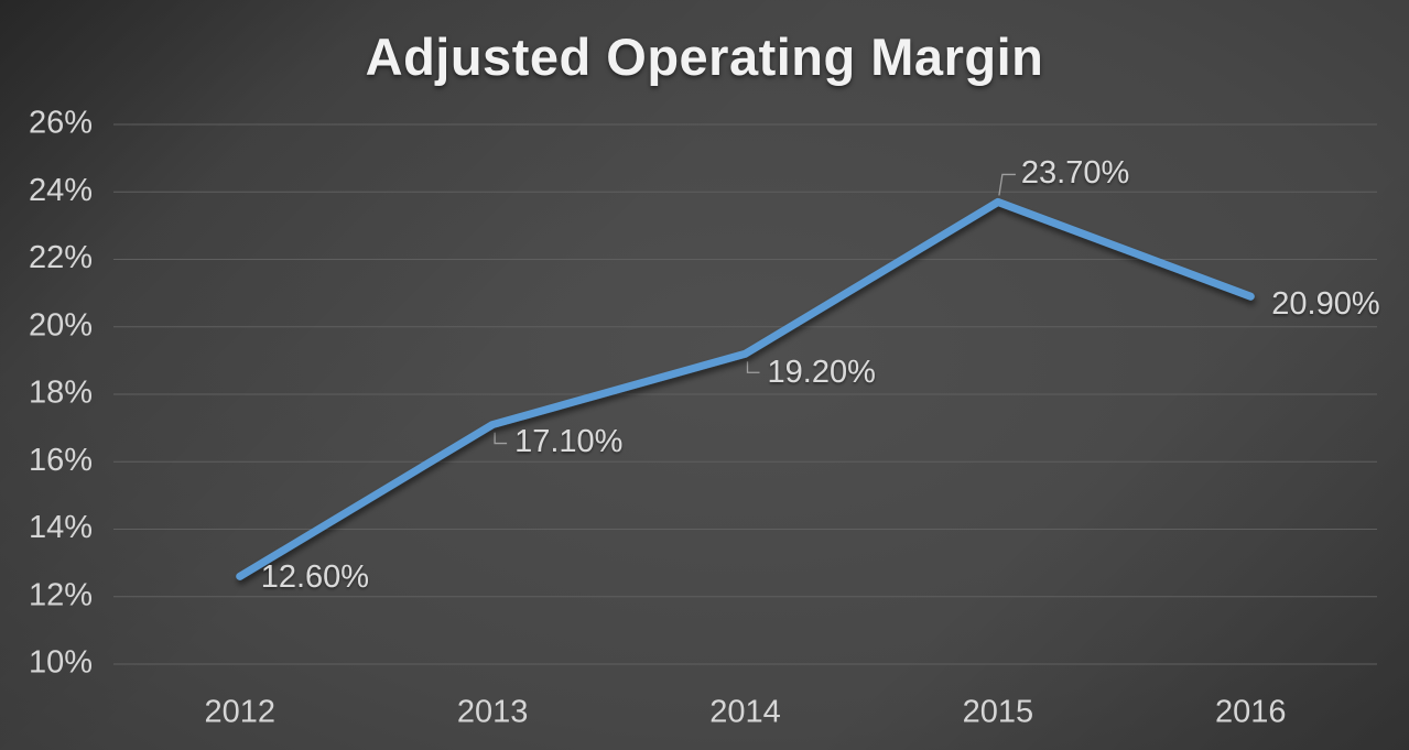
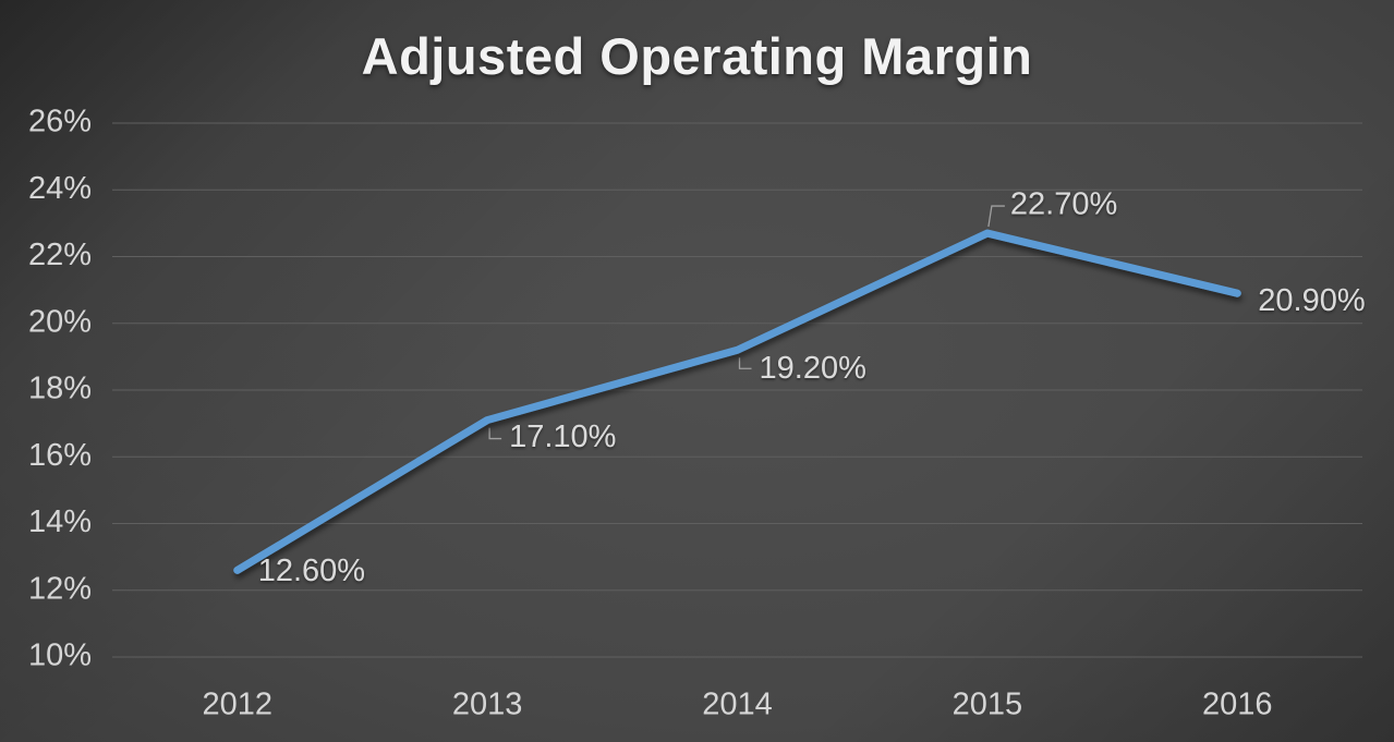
2015: 23.70% -> 22.70%
